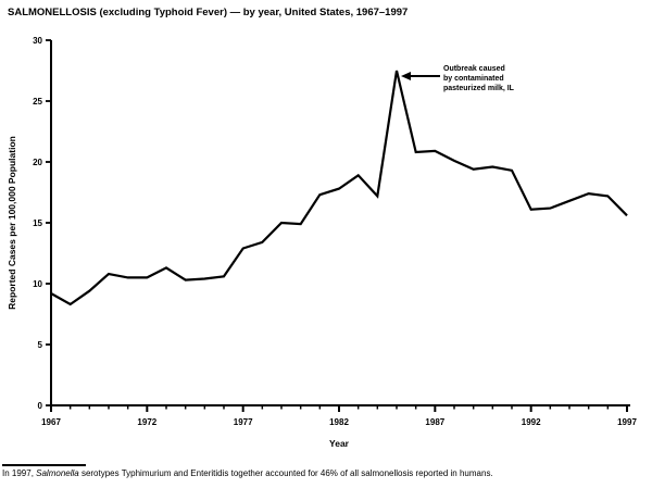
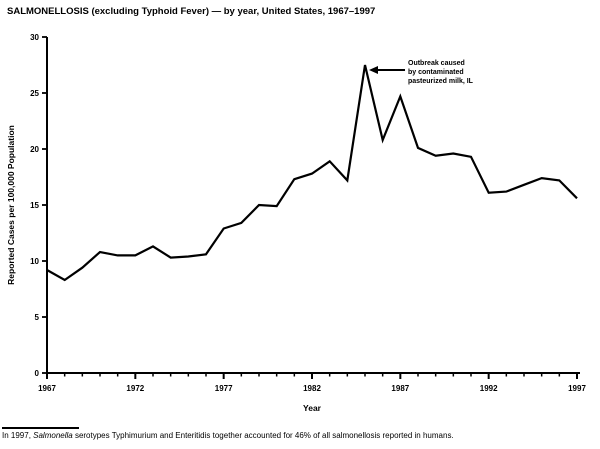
1987: 20.9 -> 24.7
